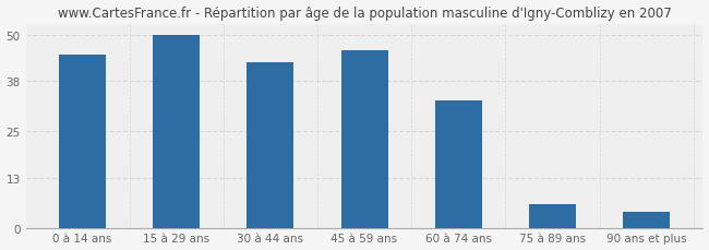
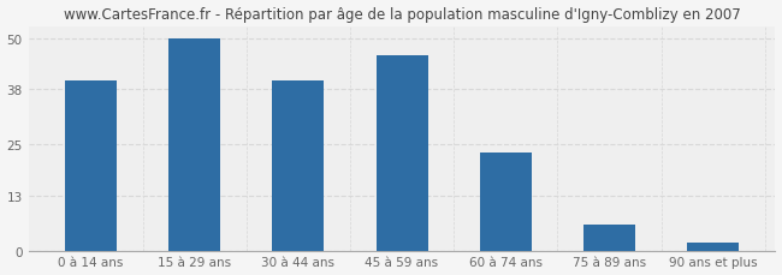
0 à 14 ans: 45 -> 40
30 à 44 ans: 43 -> 40
60 à 74 ans: 33 -> 23
90 ans et plus: 4 -> 2
